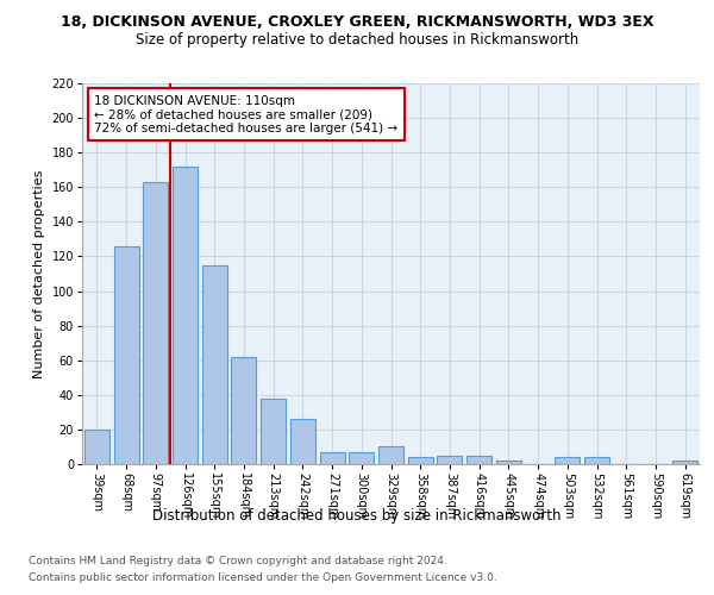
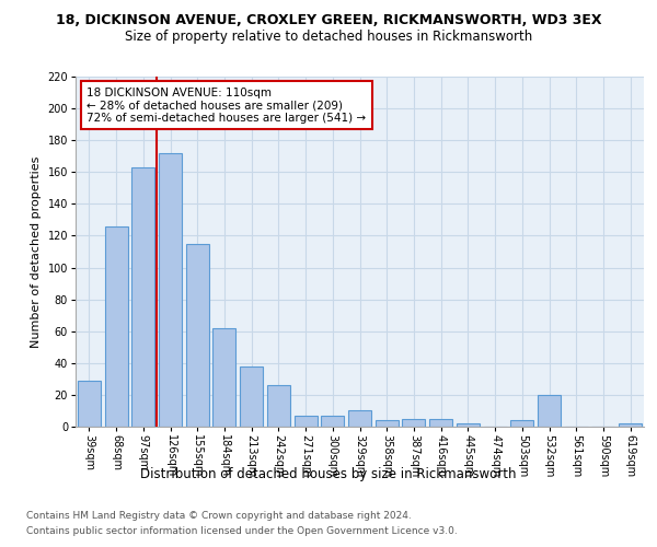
39sqm: 20 -> 29
532sqm: 4 -> 20
